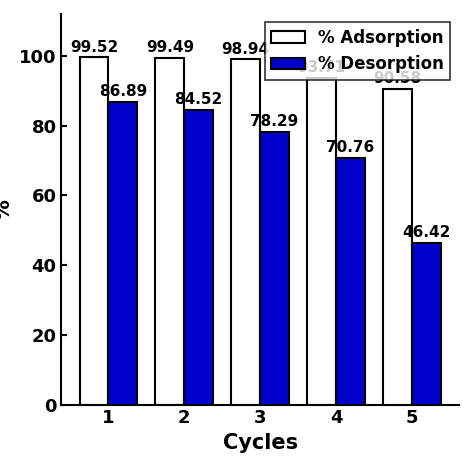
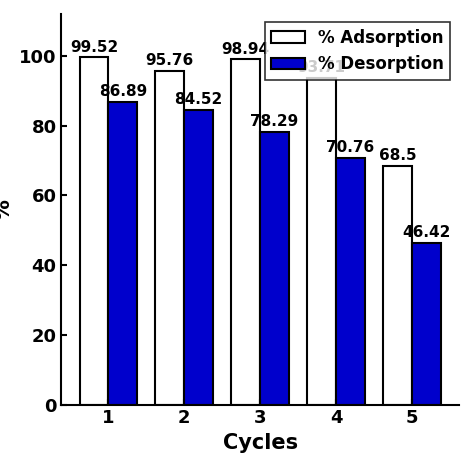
% Adsorption/2: 99.49 -> 95.76
% Adsorption/5: 90.6 -> 68.5
